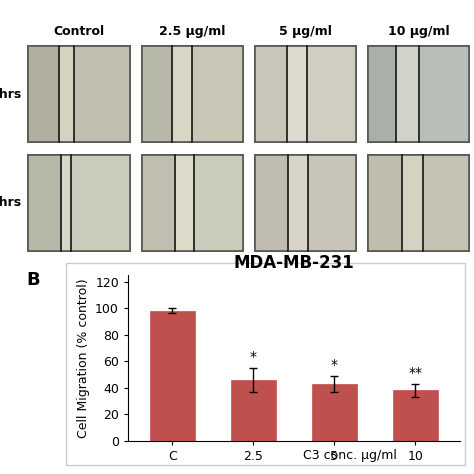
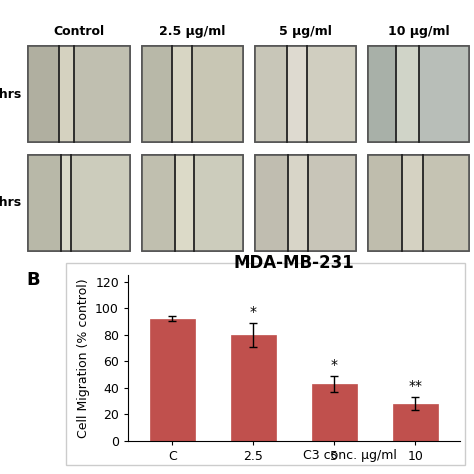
C: 98 -> 92
2.5: 46 -> 80
10: 38 -> 28
